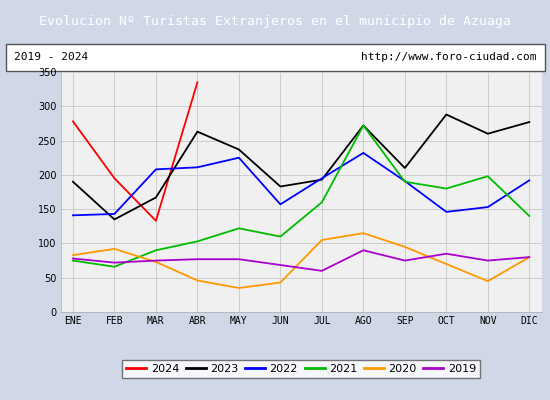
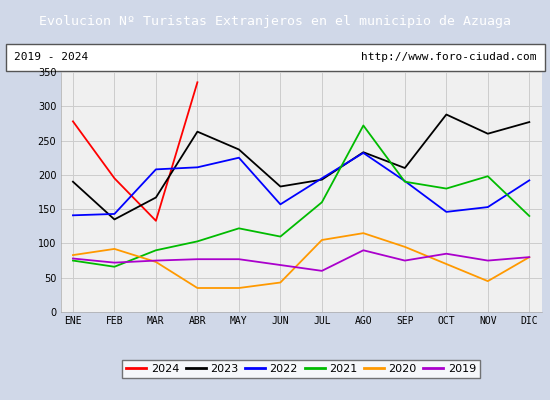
2020/ABR: 46 -> 35
2023/AGO: 272 -> 233
